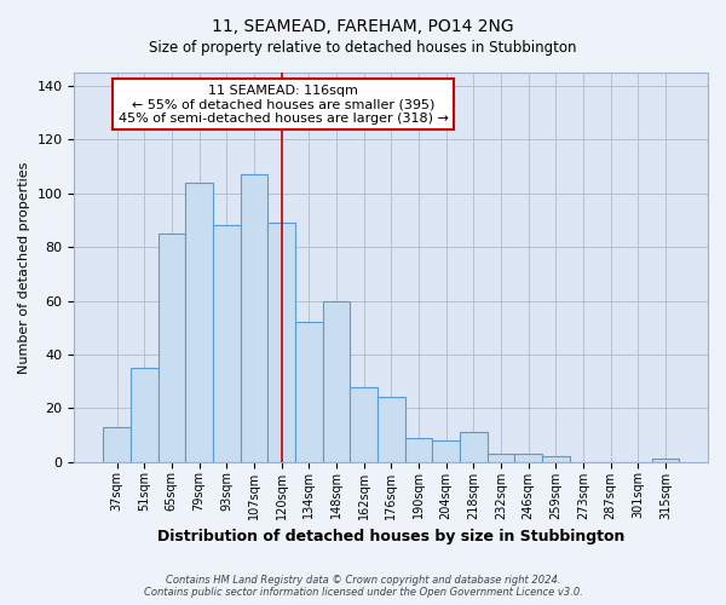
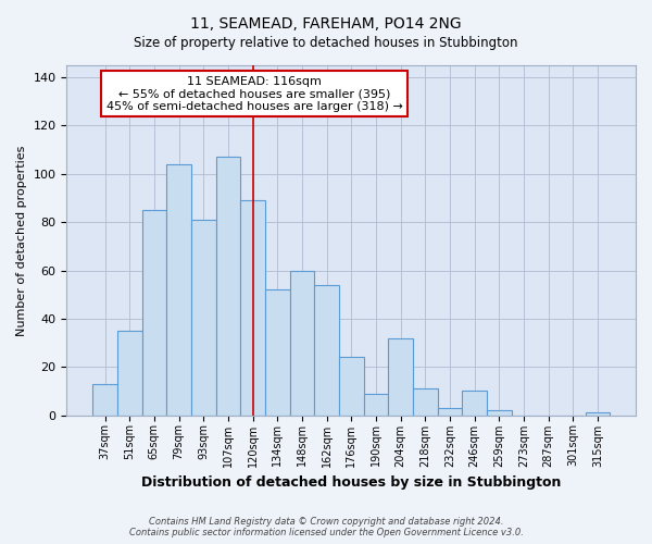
93sqm: 88 -> 81
162sqm: 28 -> 54
204sqm: 8 -> 32
246sqm: 3 -> 10
